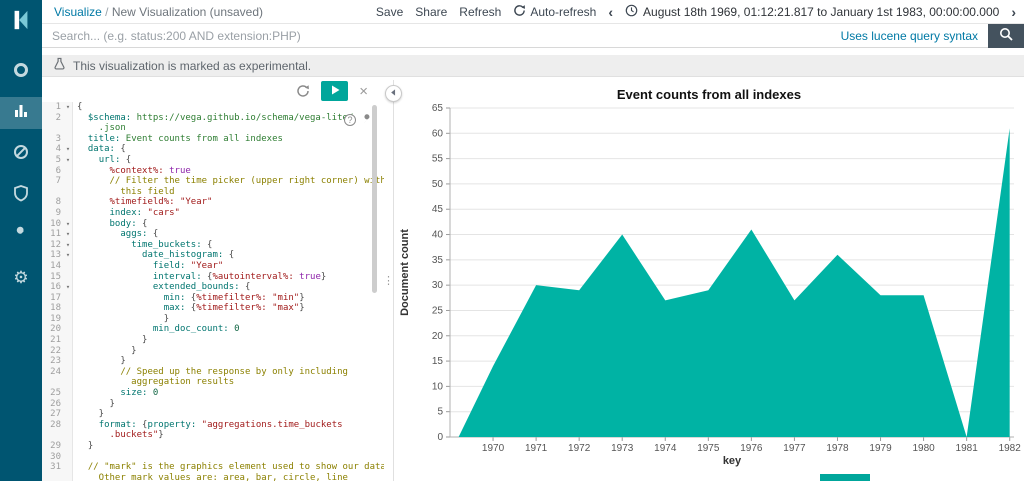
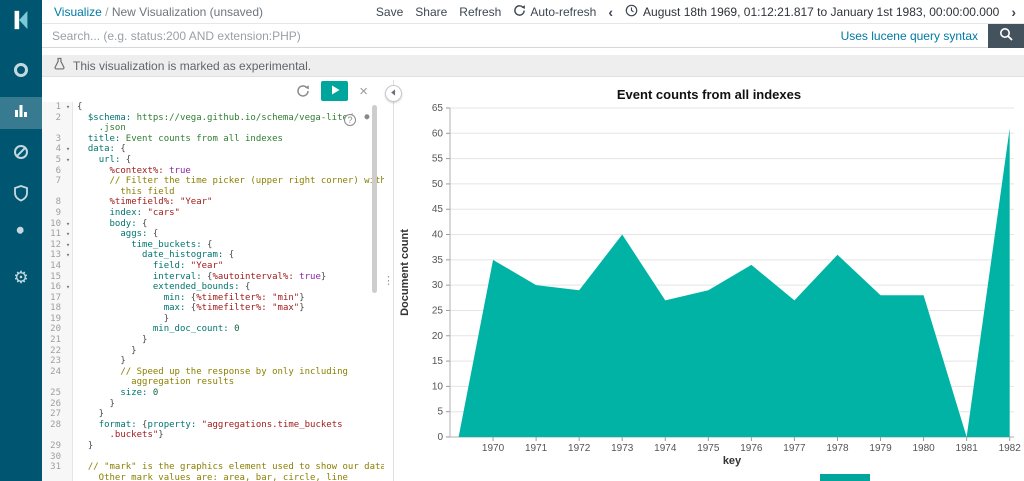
1970: 14 -> 35
1976: 41 -> 34
